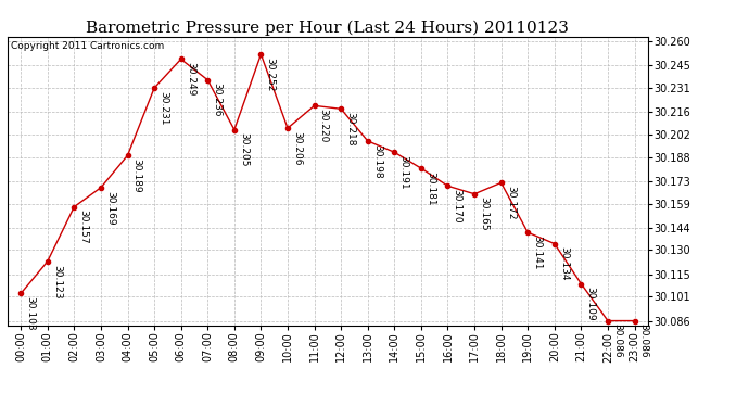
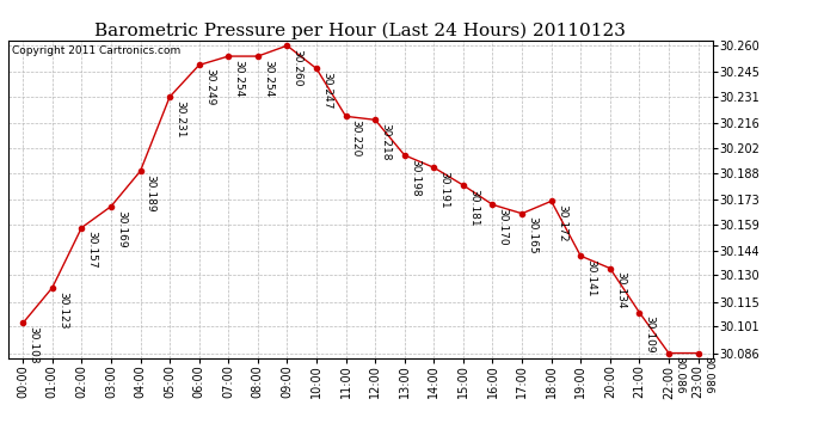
07:00: 30.236 -> 30.254
08:00: 30.205 -> 30.254
09:00: 30.252 -> 30.260
10:00: 30.206 -> 30.247
